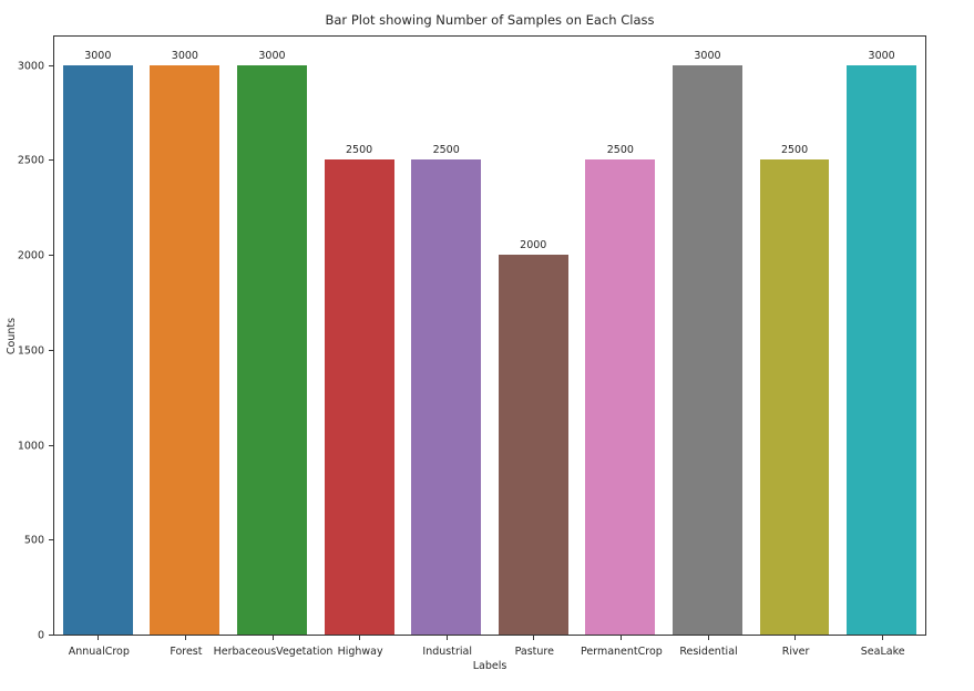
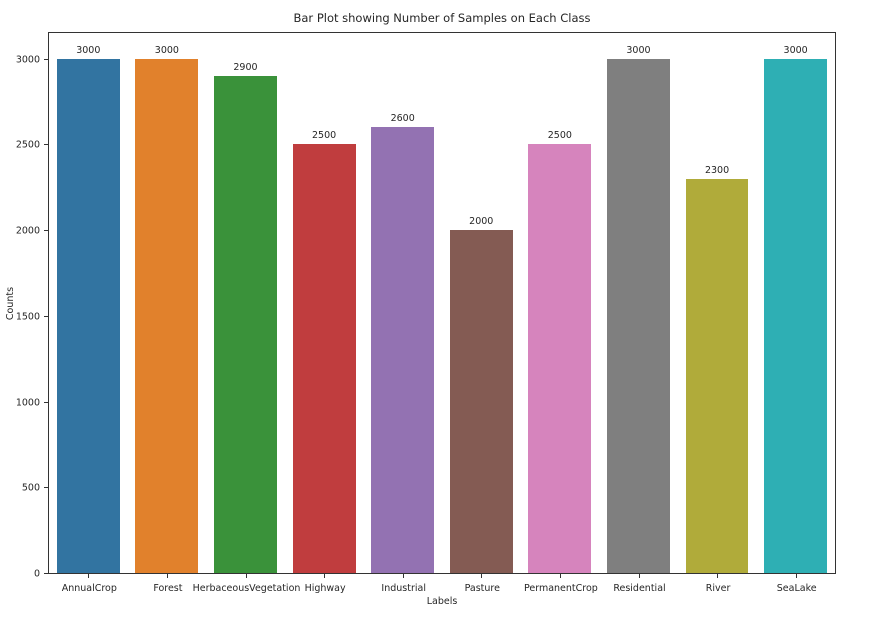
HerbaceousVegetation: 3000 -> 2900
Industrial: 2500 -> 2600
River: 2500 -> 2300
